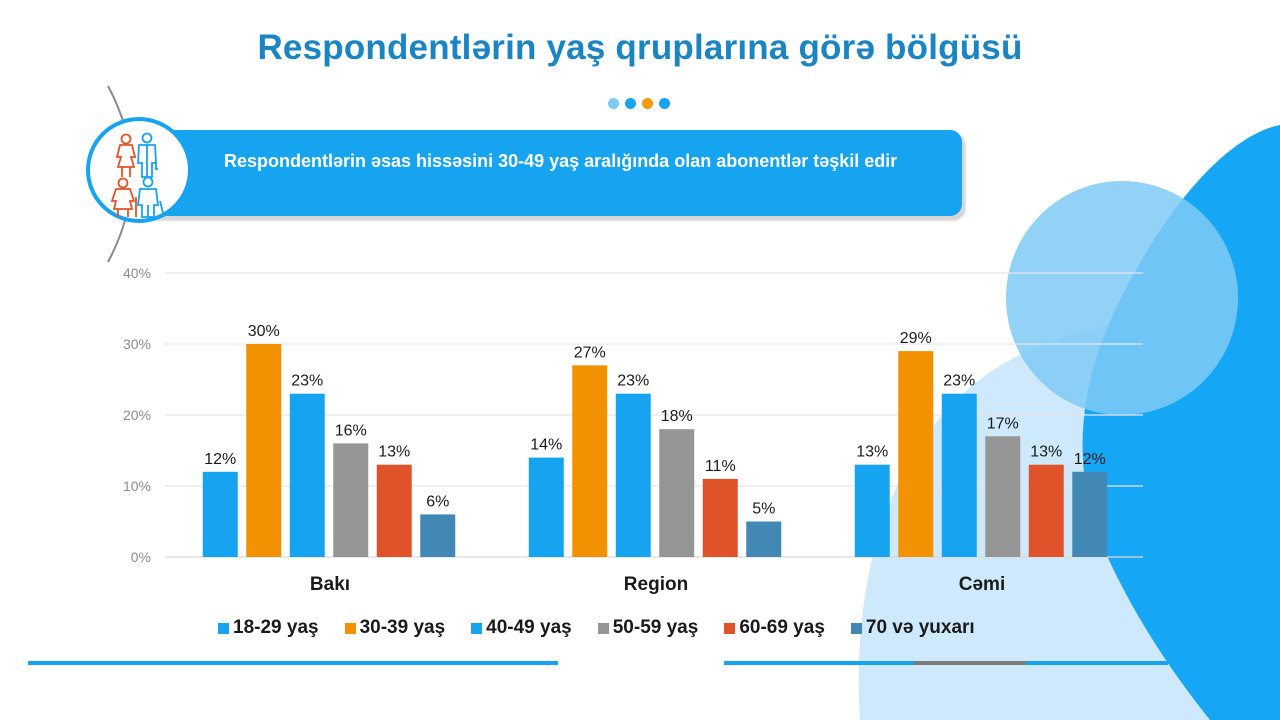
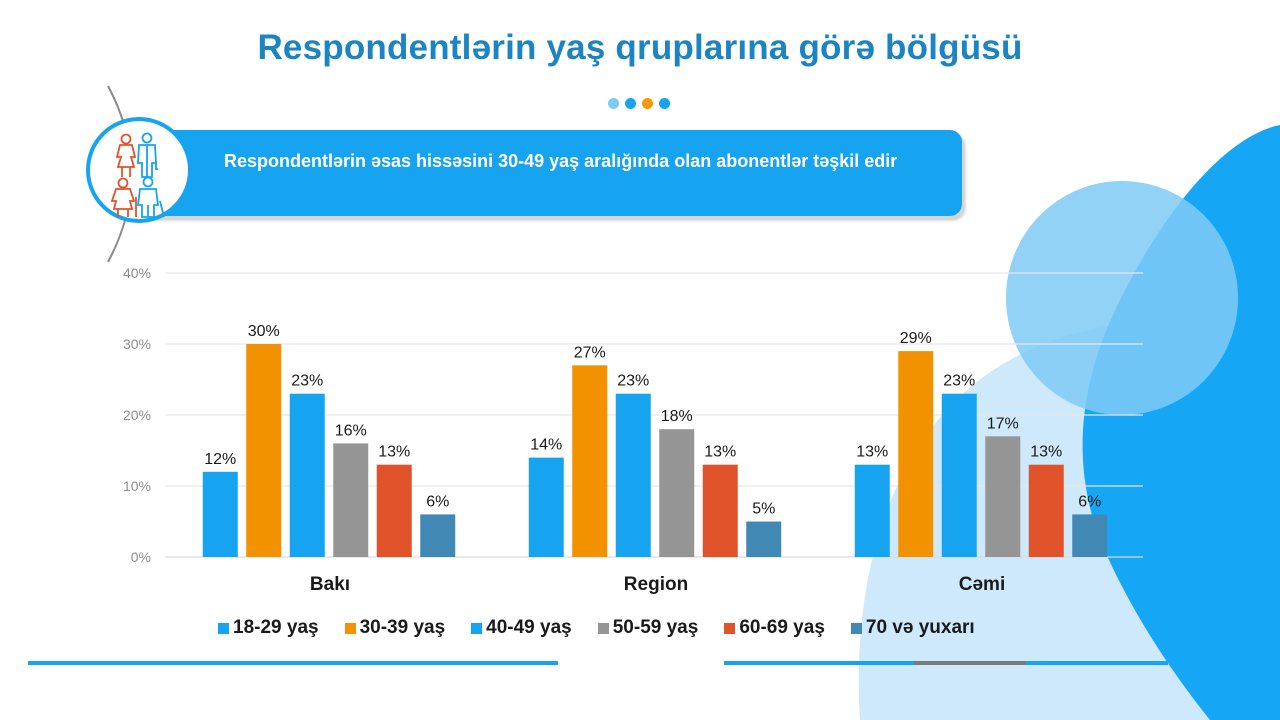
60-69 yaş/Region: 11% -> 13%
70 və yuxarı/Cəmi: 12% -> 6%
